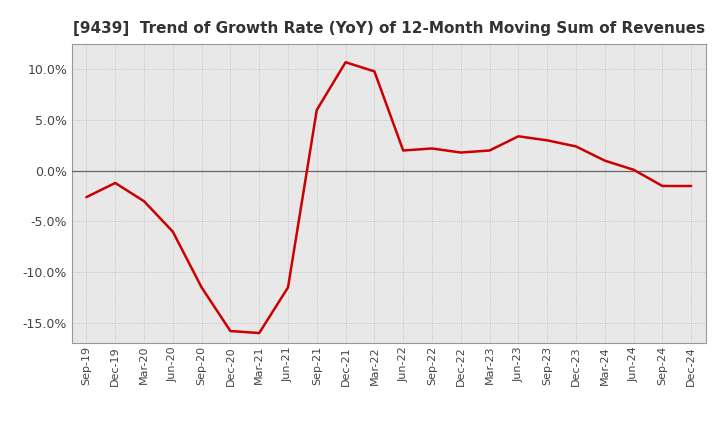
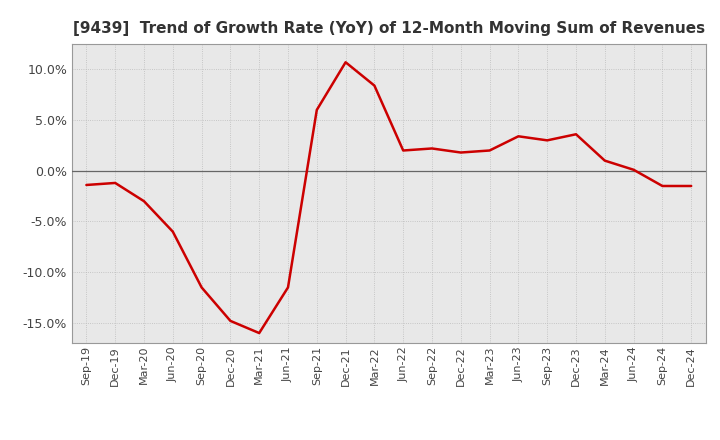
Sep-19: -2.6% -> -1.4%
Dec-20: -15.8% -> -14.8%
Mar-22: 9.8% -> 8.4%
Dec-23: 2.4% -> 3.6%
